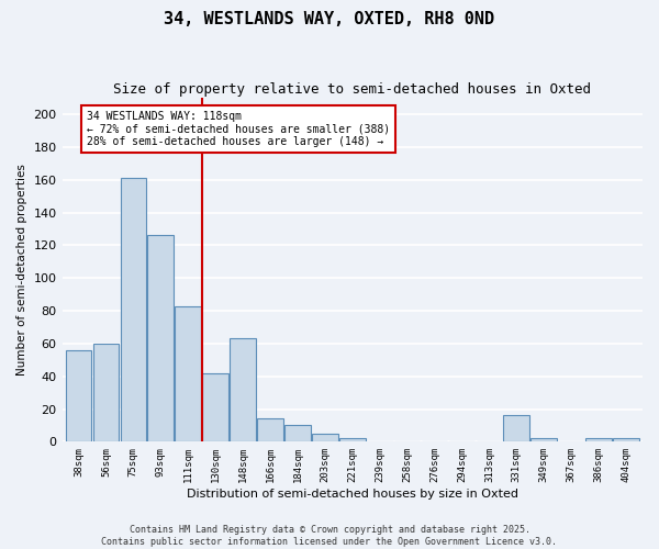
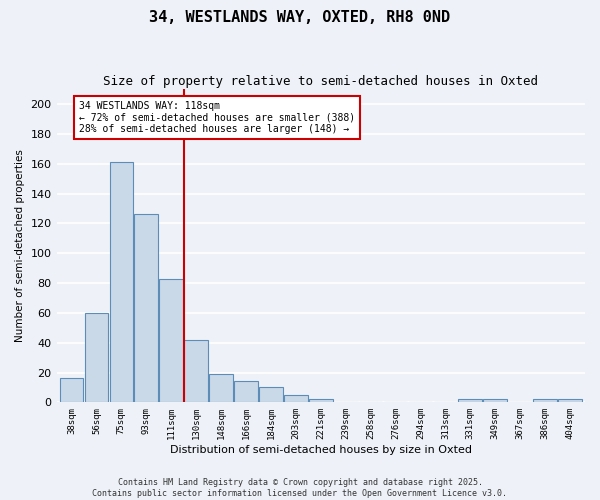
38sqm: 56 -> 16
148sqm: 63 -> 19
331sqm: 16 -> 2
